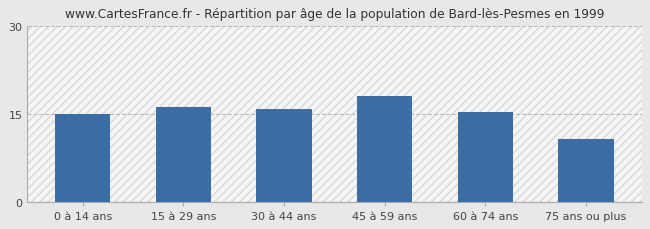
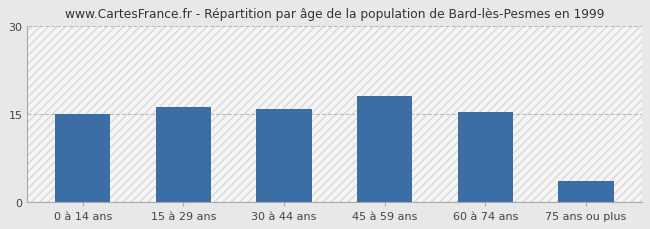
75 ans ou plus: 10.6 -> 3.5
